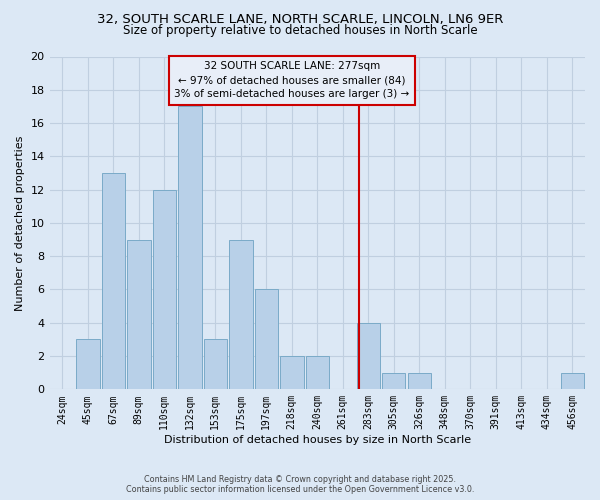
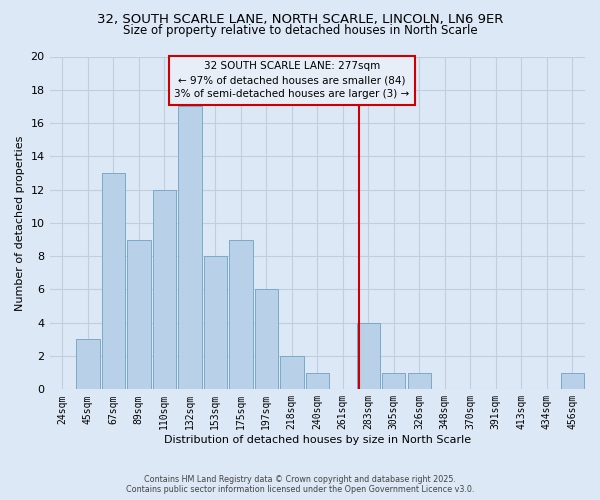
153sqm: 3 -> 8
240sqm: 2 -> 1
